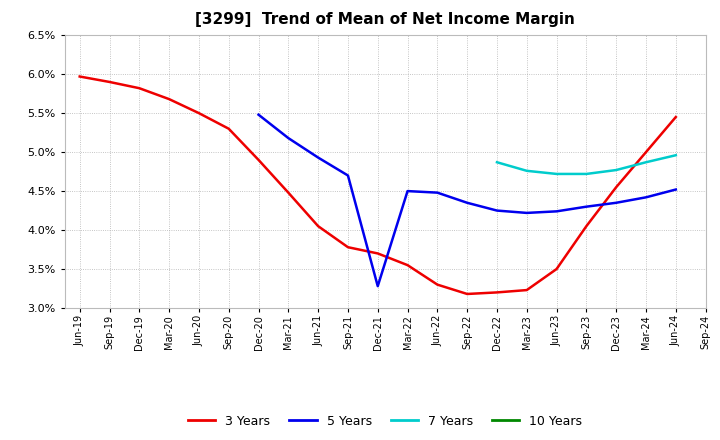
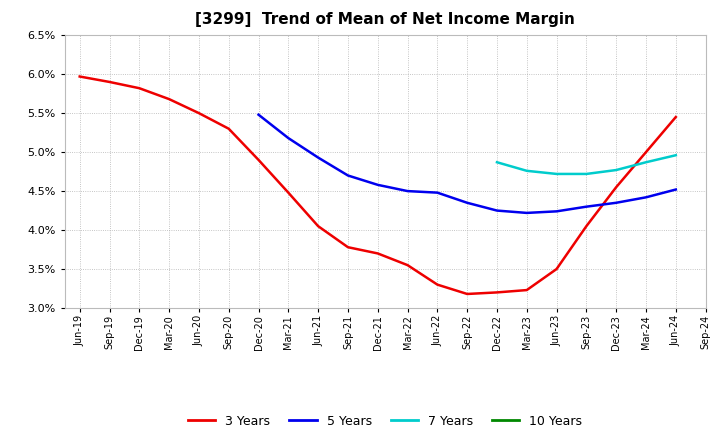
5 Years/Dec-21: 3.28% -> 4.58%
